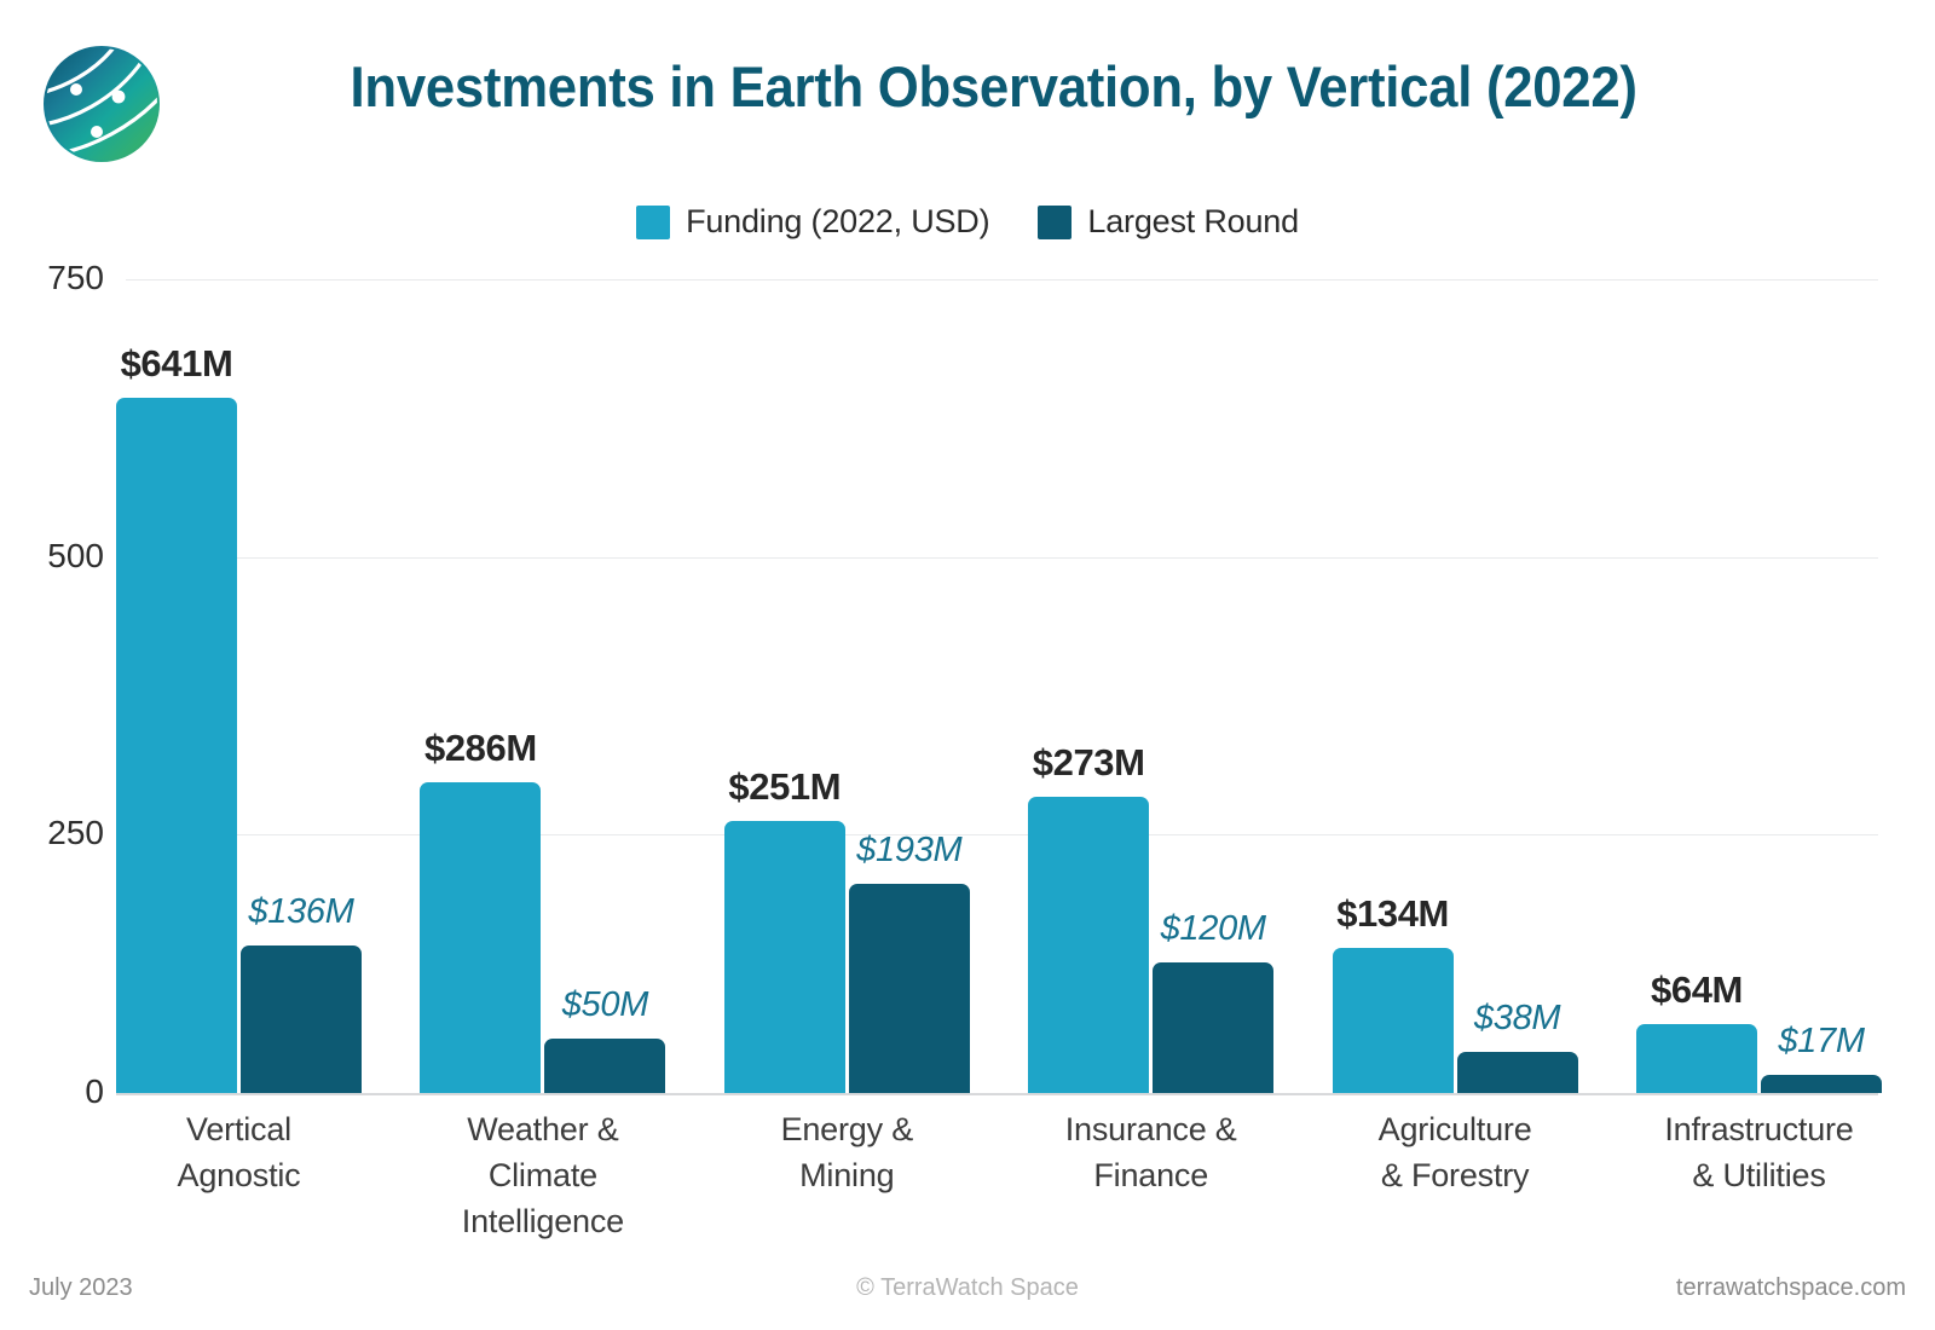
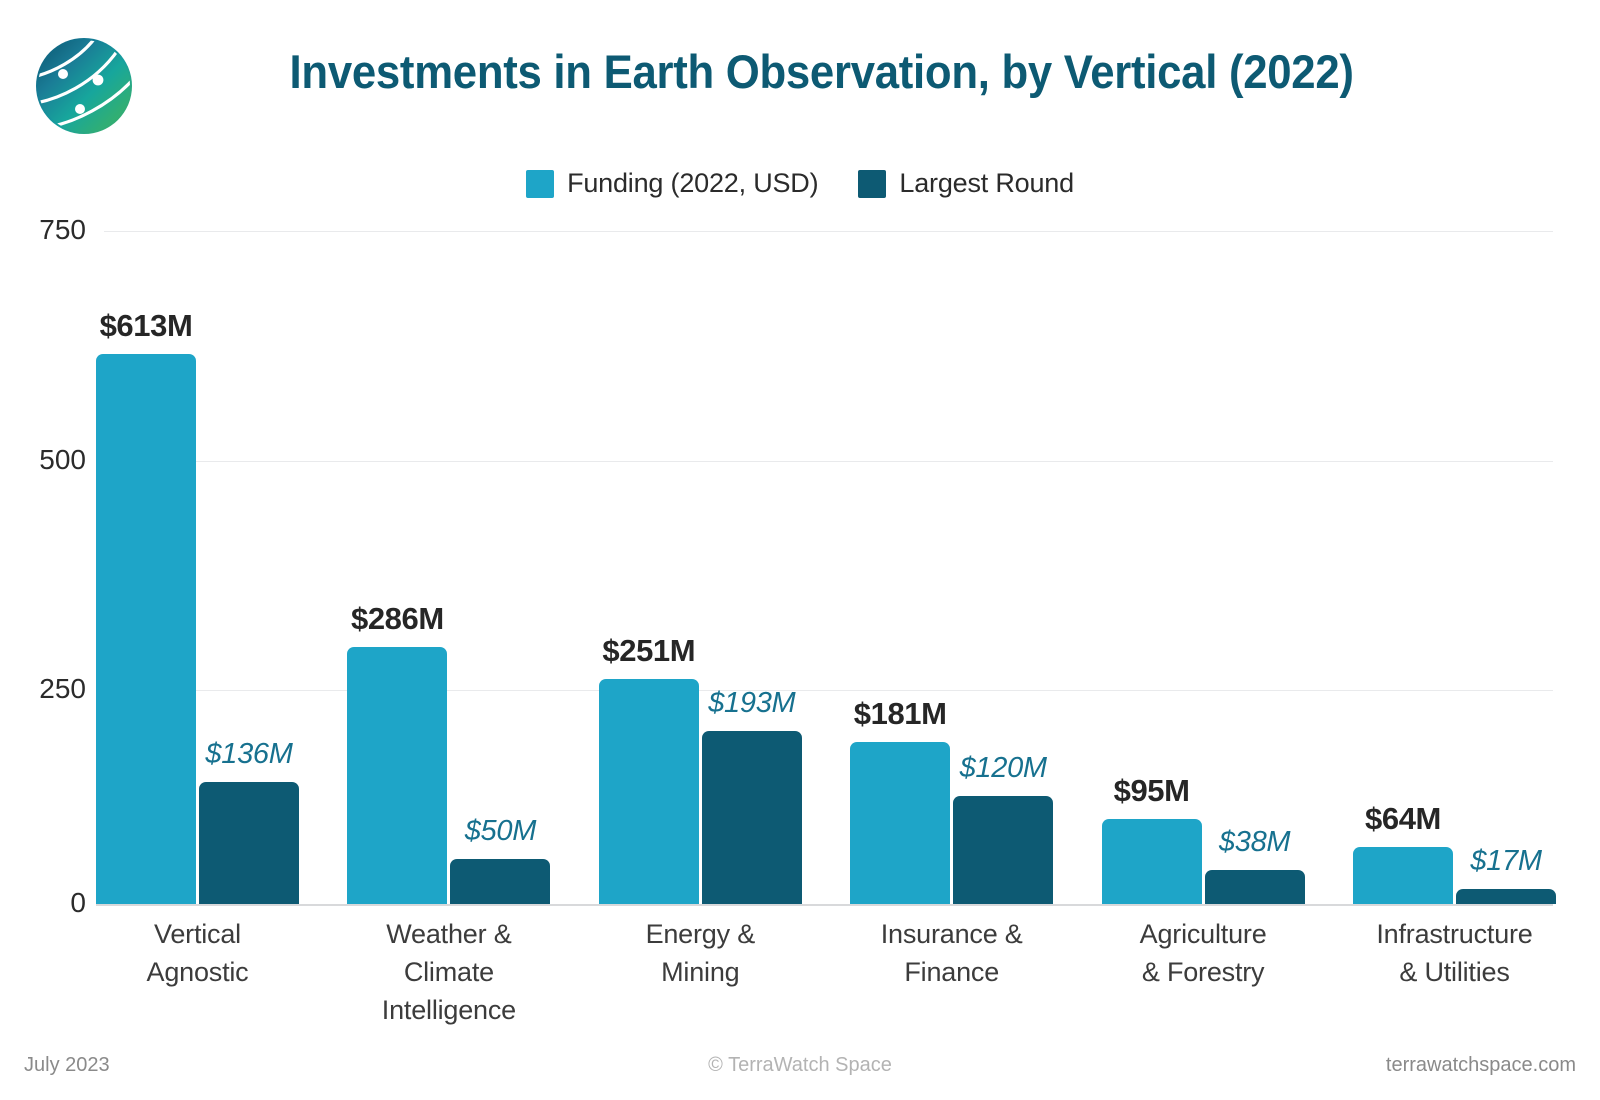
Funding (2022, USD)/Vertical Agnostic: $641M -> $613M
Funding (2022, USD)/Insurance & Finance: $273M -> $181M
Funding (2022, USD)/Agriculture & Forestry: $134M -> $95M
